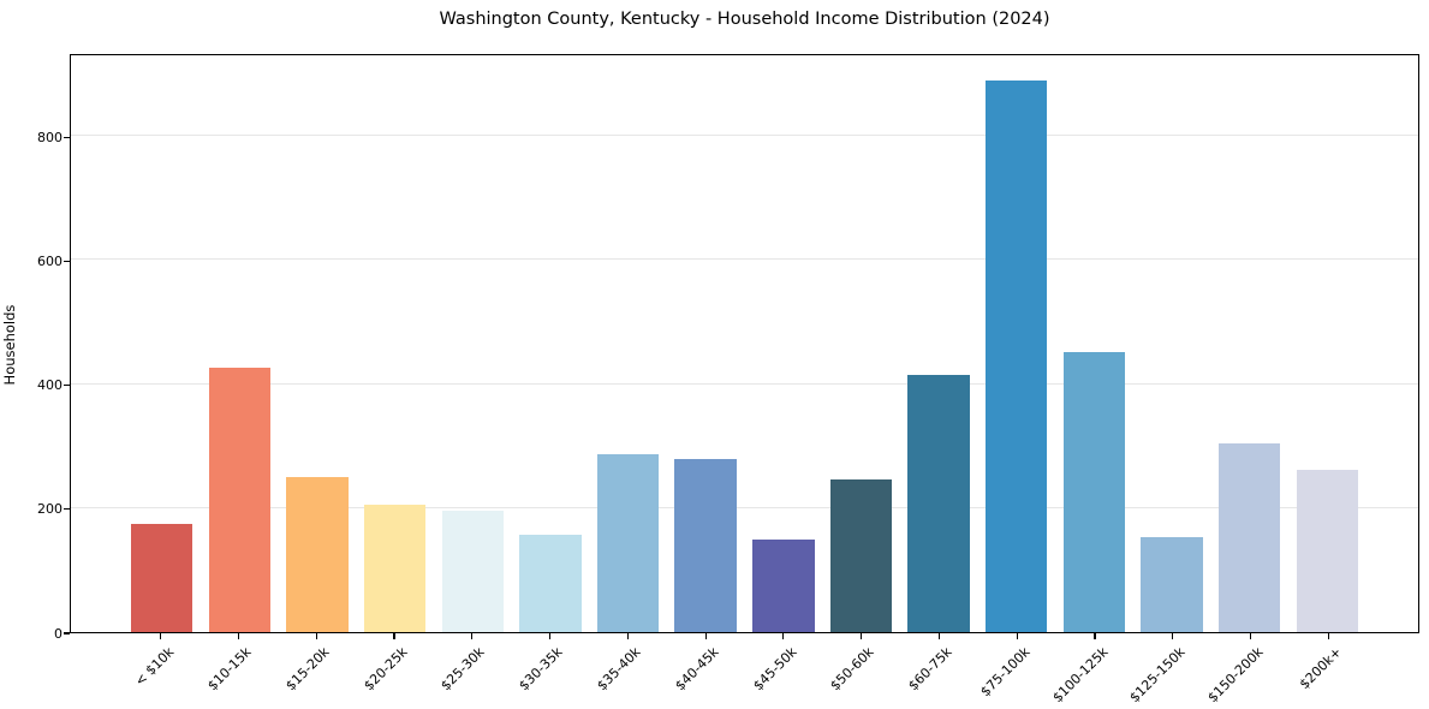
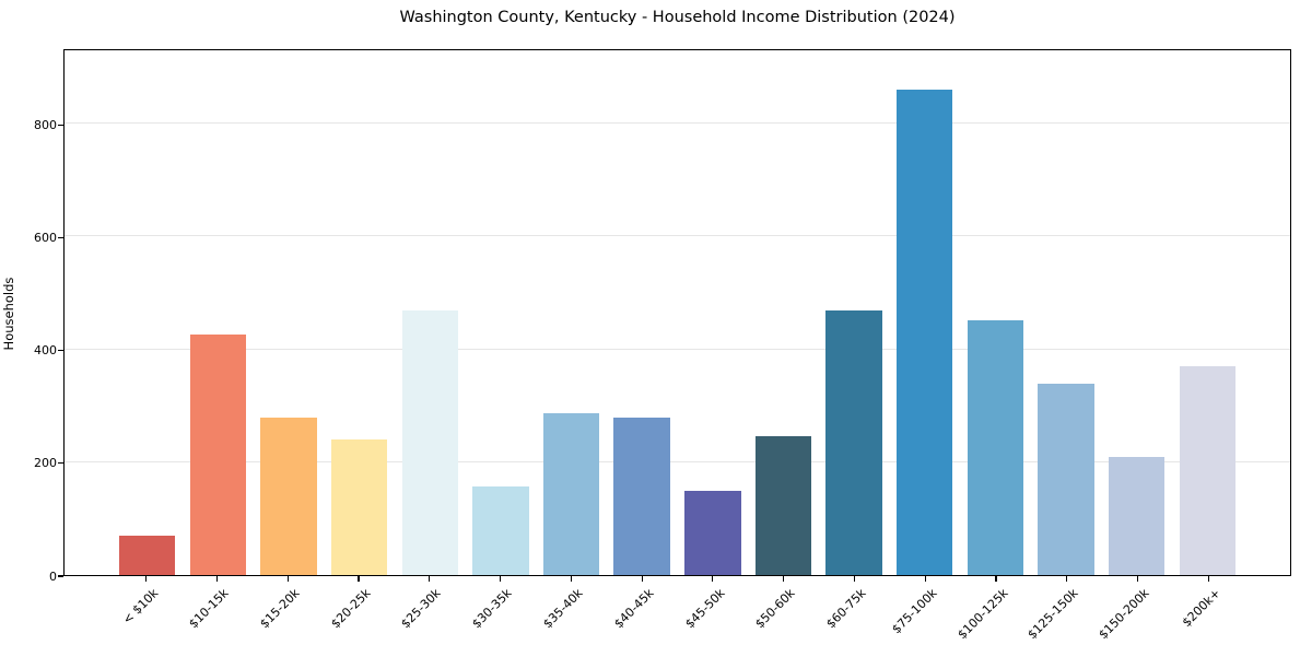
< $10k: 170 -> 70
$15-20k: 250 -> 280
$20-25k: 210 -> 240
$25-30k: 200 -> 470
$60-75k: 420 -> 470
$75-100k: 890 -> 860
$125-150k: 150 -> 340
$150-200k: 300 -> 210
$200k+: 260 -> 370
